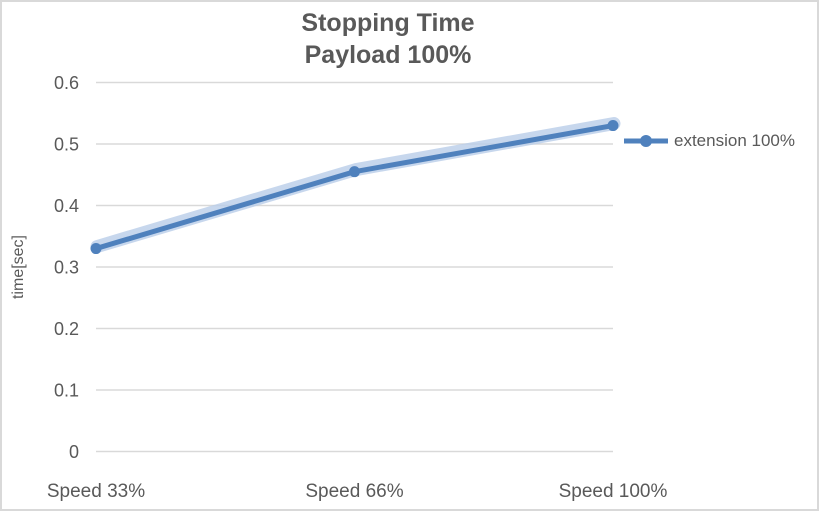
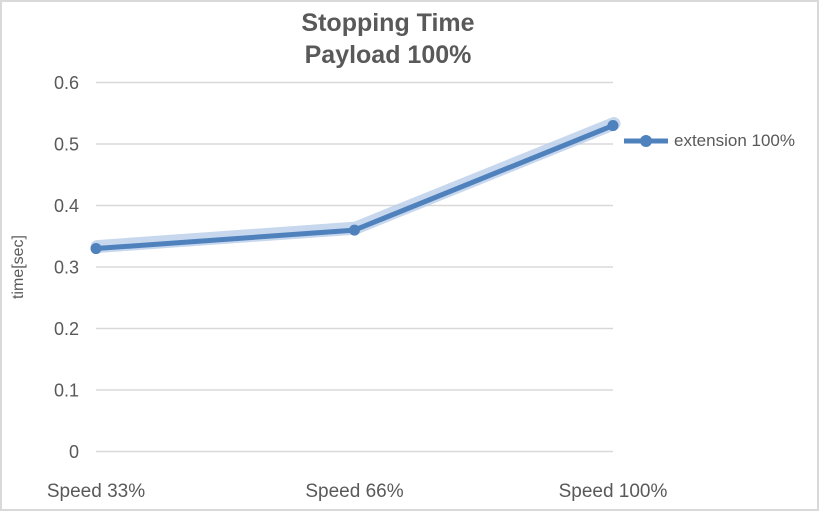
Speed 66%: 0.46 -> 0.36
